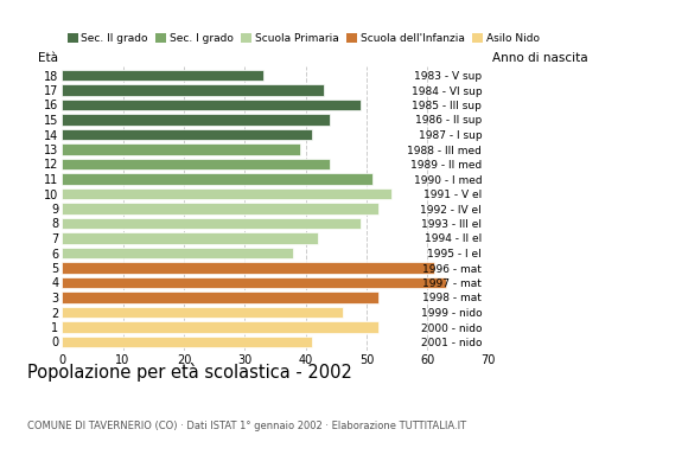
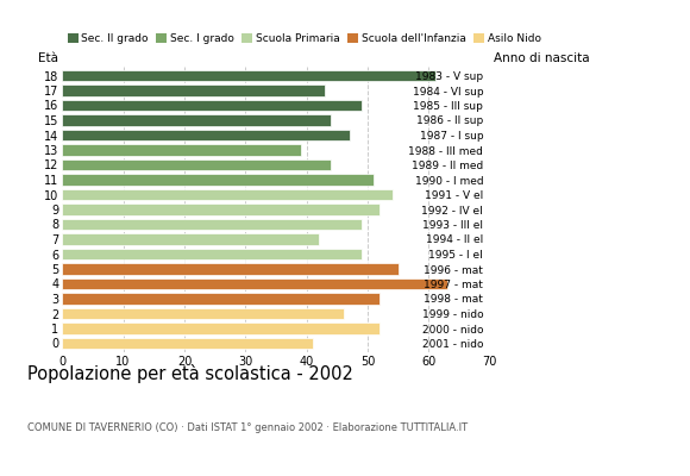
18: 33 -> 61
14: 41 -> 47
6: 38 -> 49
5: 61 -> 55
